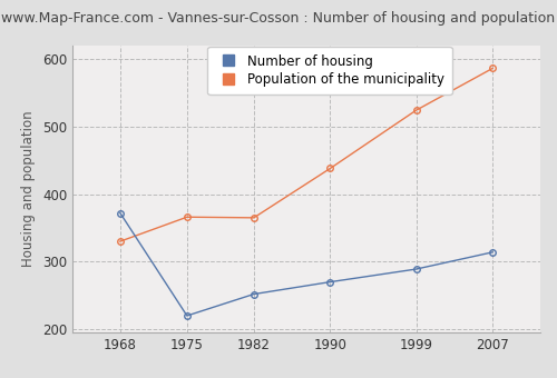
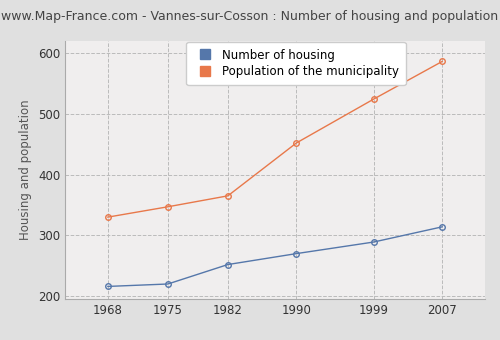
Number of housing/1968: 372 -> 216
Population of the municipality/1975: 366 -> 347
Population of the municipality/1990: 438 -> 452
